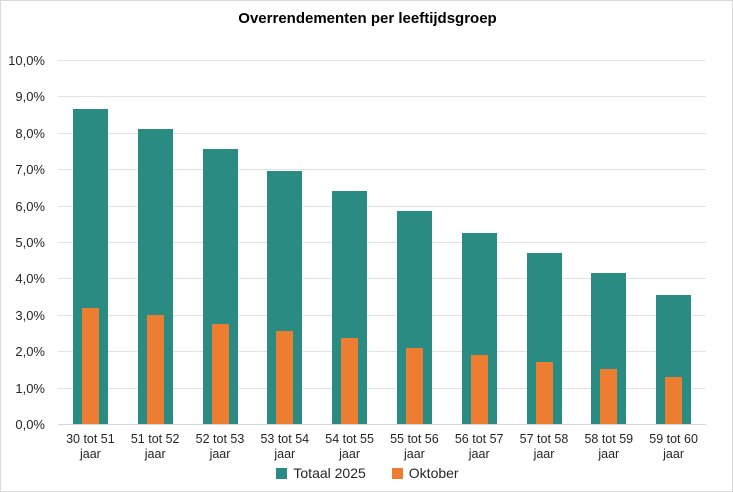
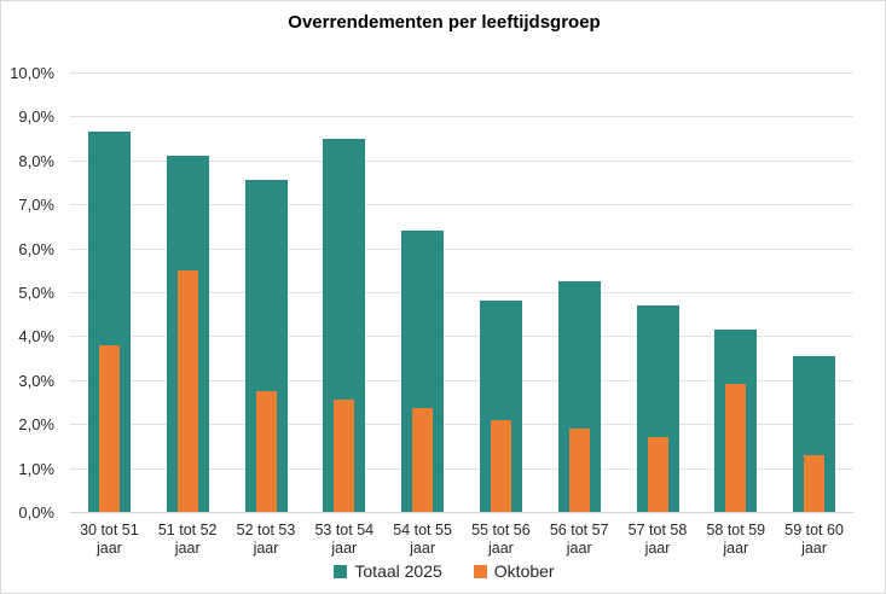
Oktober/30 tot 51: 3,2% -> 3,8%
Oktober/51 tot 52: 3,0% -> 5,5%
Totaal 2025/53 tot 54: 7,0% -> 8,5%
Totaal 2025/55 tot 56: 5,8% -> 4,8%
Oktober/58 tot 59: 1,5% -> 2,9%
